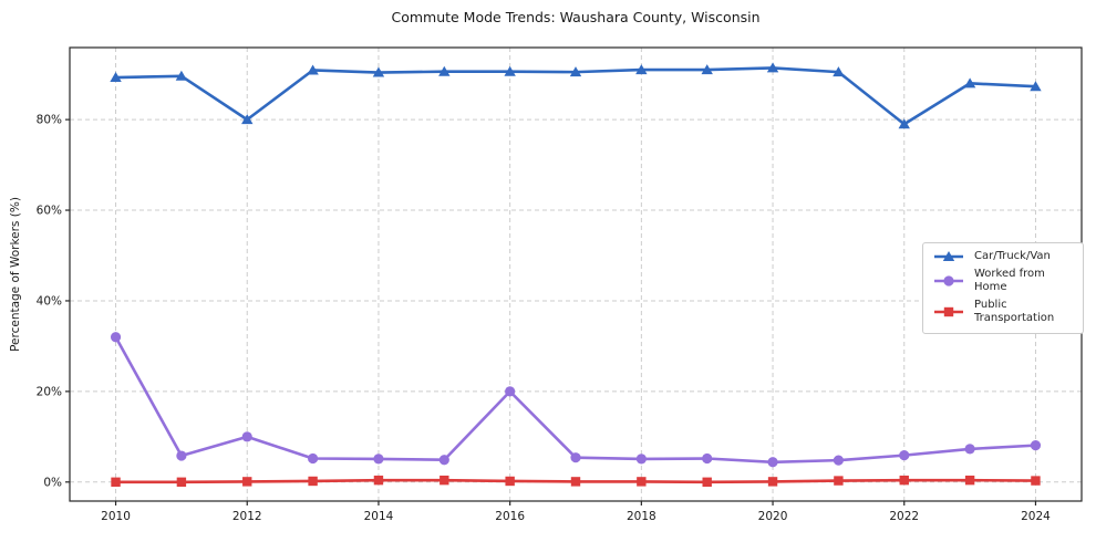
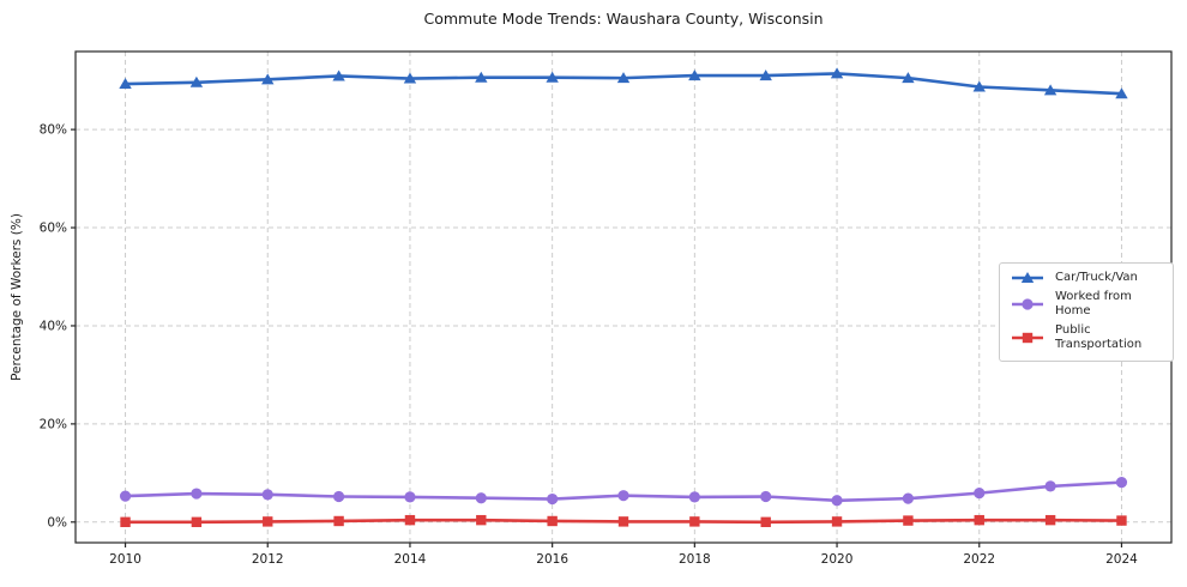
Worked from Home/2010: 32% -> 5%
Car/Truck/Van/2012: 80% -> 90%
Worked from Home/2012: 10% -> 6%
Worked from Home/2016: 20% -> 5%
Car/Truck/Van/2022: 79% -> 89%
